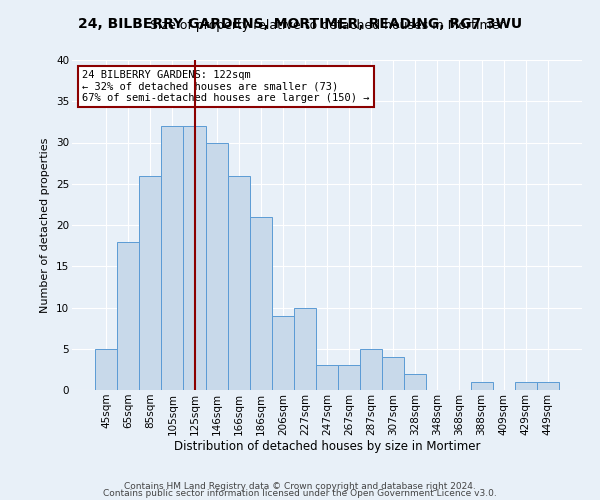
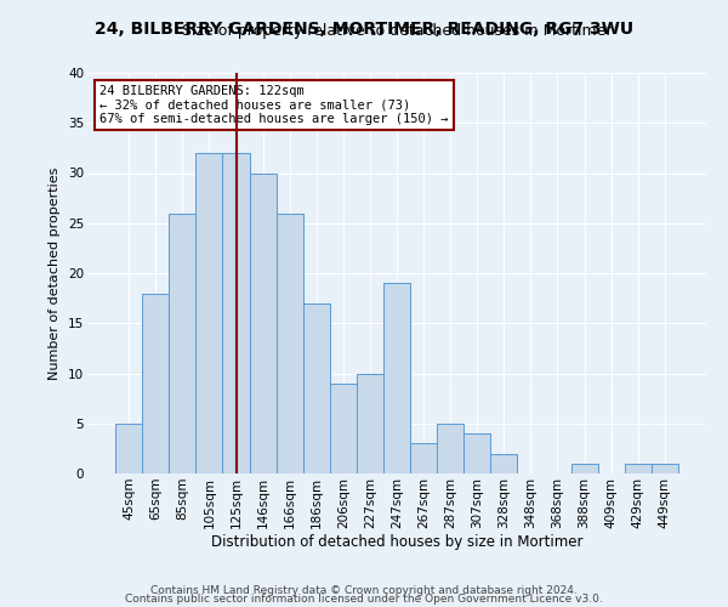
186sqm: 21 -> 17
247sqm: 3 -> 19
